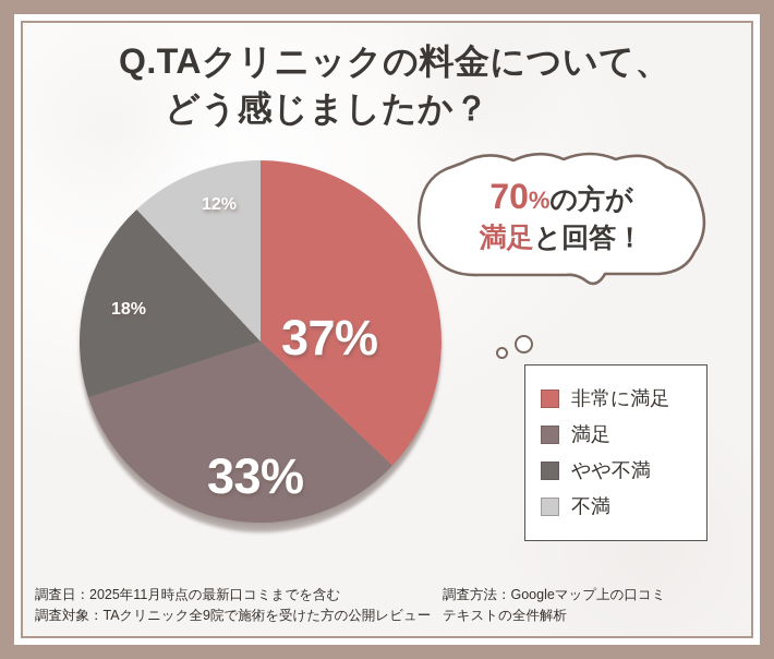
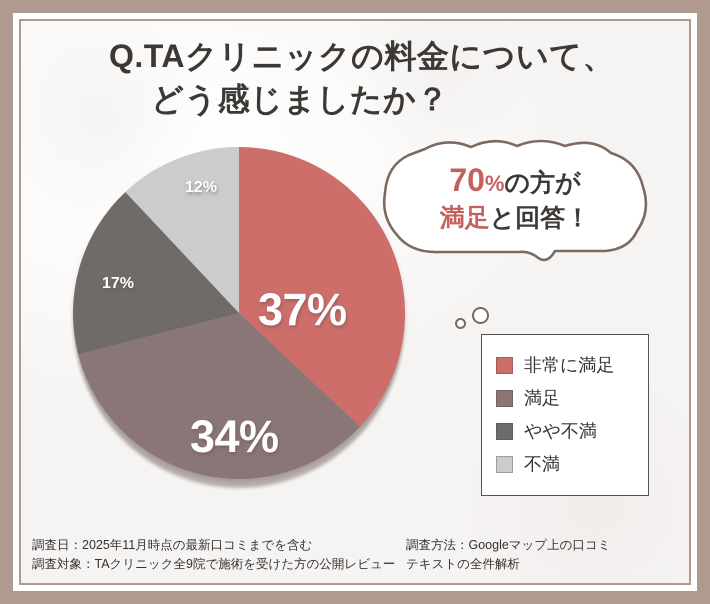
満足: 33% -> 34%
やや不満: 18% -> 17%
